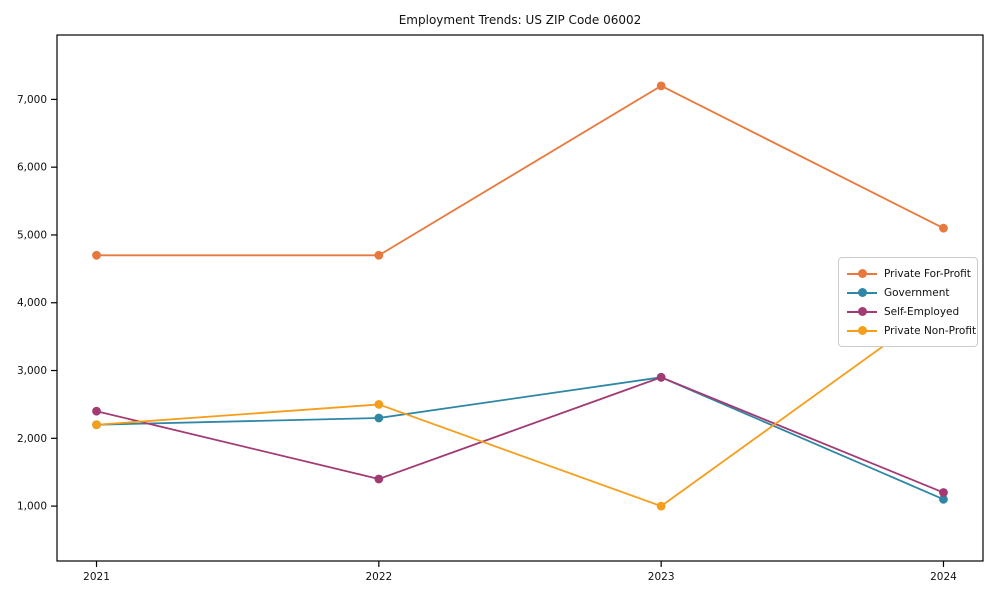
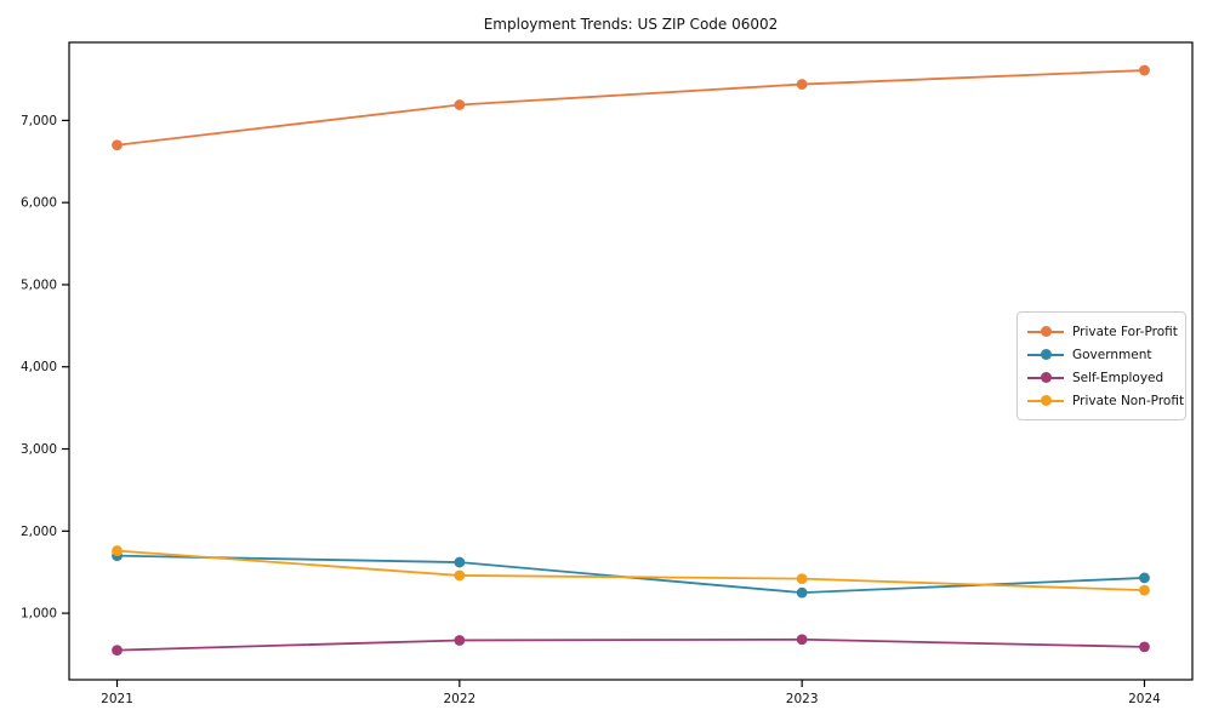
Private For-Profit/2021: 4700 -> 6700
Government/2021: 2200 -> 1700
Self-Employed/2021: 2400 -> 600
Private Non-Profit/2021: 2200 -> 1800
Private For-Profit/2022: 4700 -> 7200
Government/2022: 2300 -> 1600
Self-Employed/2022: 1400 -> 700
Private Non-Profit/2022: 2500 -> 1500
Private For-Profit/2023: 7200 -> 7400
Government/2023: 2900 -> 1200
Self-Employed/2023: 2900 -> 700
Private Non-Profit/2023: 1000 -> 1400
Private For-Profit/2024: 5100 -> 7600
Government/2024: 1100 -> 1400
Self-Employed/2024: 1200 -> 600
Private Non-Profit/2024: 4000 -> 1300
